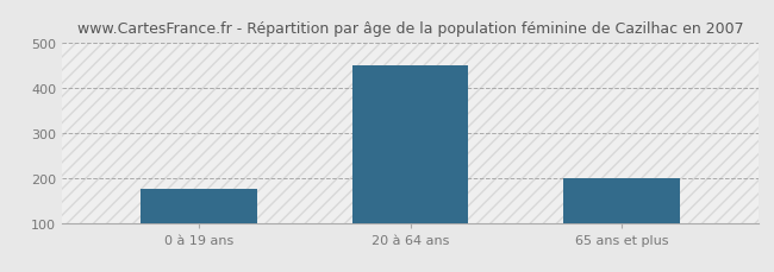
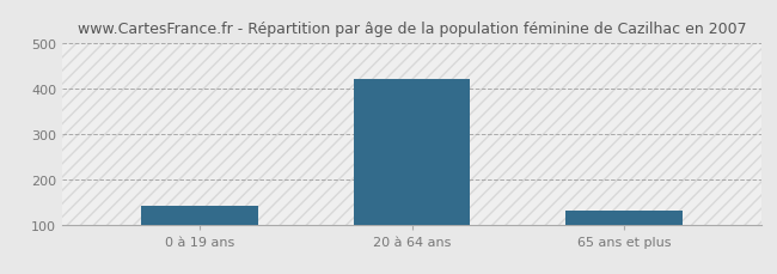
0 à 19 ans: 175 -> 140
20 à 64 ans: 450 -> 420
65 ans et plus: 200 -> 130
